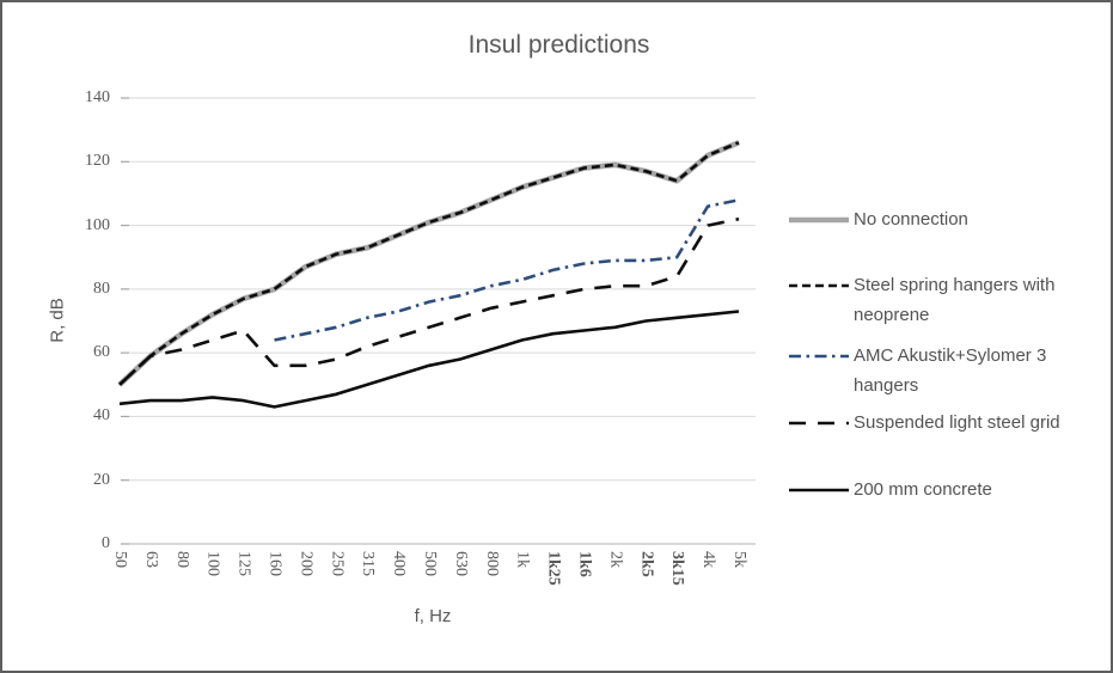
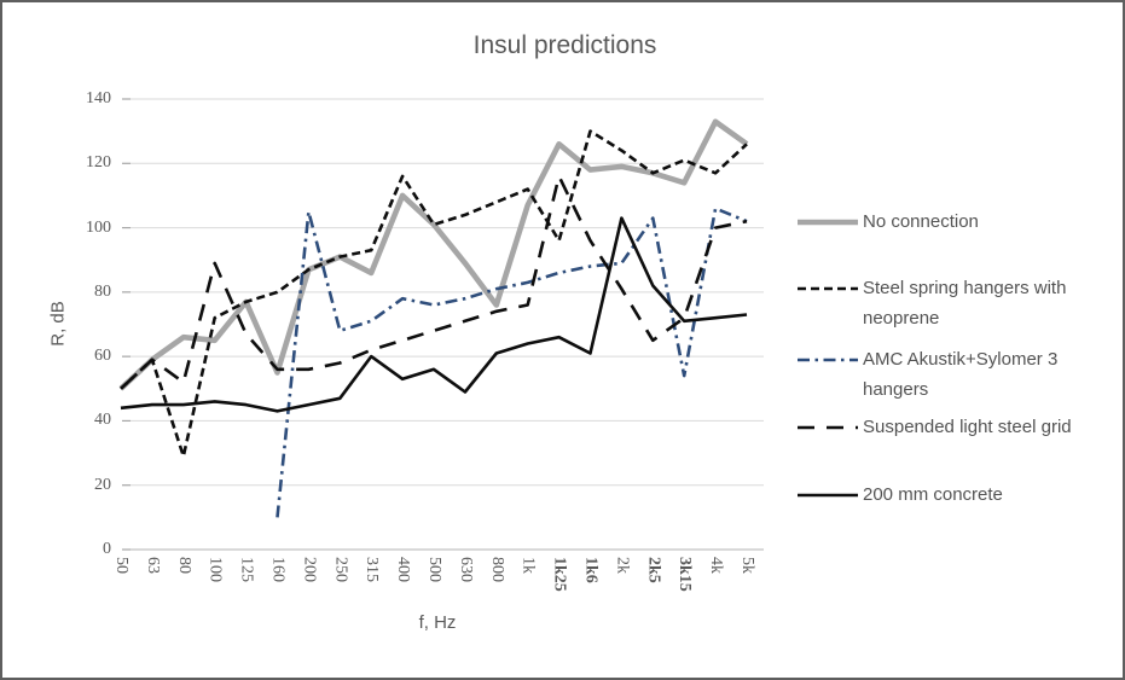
Steel spring hangers with neoprene/80: 66 -> 29
Suspended light steel grid/80: 61 -> 52
No connection/100: 72 -> 65
Suspended light steel grid/100: 64 -> 89
No connection/160: 80 -> 55
AMC Akustik+Sylomer 3 hangers/160: 64 -> 10
AMC Akustik+Sylomer 3 hangers/200: 66 -> 105
No connection/315: 93 -> 86
200 mm concrete/315: 50 -> 60
No connection/400: 97 -> 110
Steel spring hangers with neoprene/400: 97 -> 116
AMC Akustik+Sylomer 3 hangers/400: 73 -> 78
No connection/630: 104 -> 89
200 mm concrete/630: 58 -> 49
No connection/800: 108 -> 76
No connection/1k: 112 -> 107
No connection/1k25: 115 -> 126
Steel spring hangers with neoprene/1k25: 115 -> 96
Suspended light steel grid/1k25: 78 -> 116
Steel spring hangers with neoprene/1k6: 118 -> 130
Suspended light steel grid/1k6: 80 -> 96
200 mm concrete/1k6: 67 -> 61
Steel spring hangers with neoprene/2k: 119 -> 124
200 mm concrete/2k: 68 -> 103
AMC Akustik+Sylomer 3 hangers/2k5: 89 -> 103
Suspended light steel grid/2k5: 81 -> 65
200 mm concrete/2k5: 70 -> 82
Steel spring hangers with neoprene/3k15: 114 -> 121
AMC Akustik+Sylomer 3 hangers/3k15: 90 -> 54
Suspended light steel grid/3k15: 84 -> 72
No connection/4k: 122 -> 133
Steel spring hangers with neoprene/4k: 122 -> 117
AMC Akustik+Sylomer 3 hangers/5k: 108 -> 102
